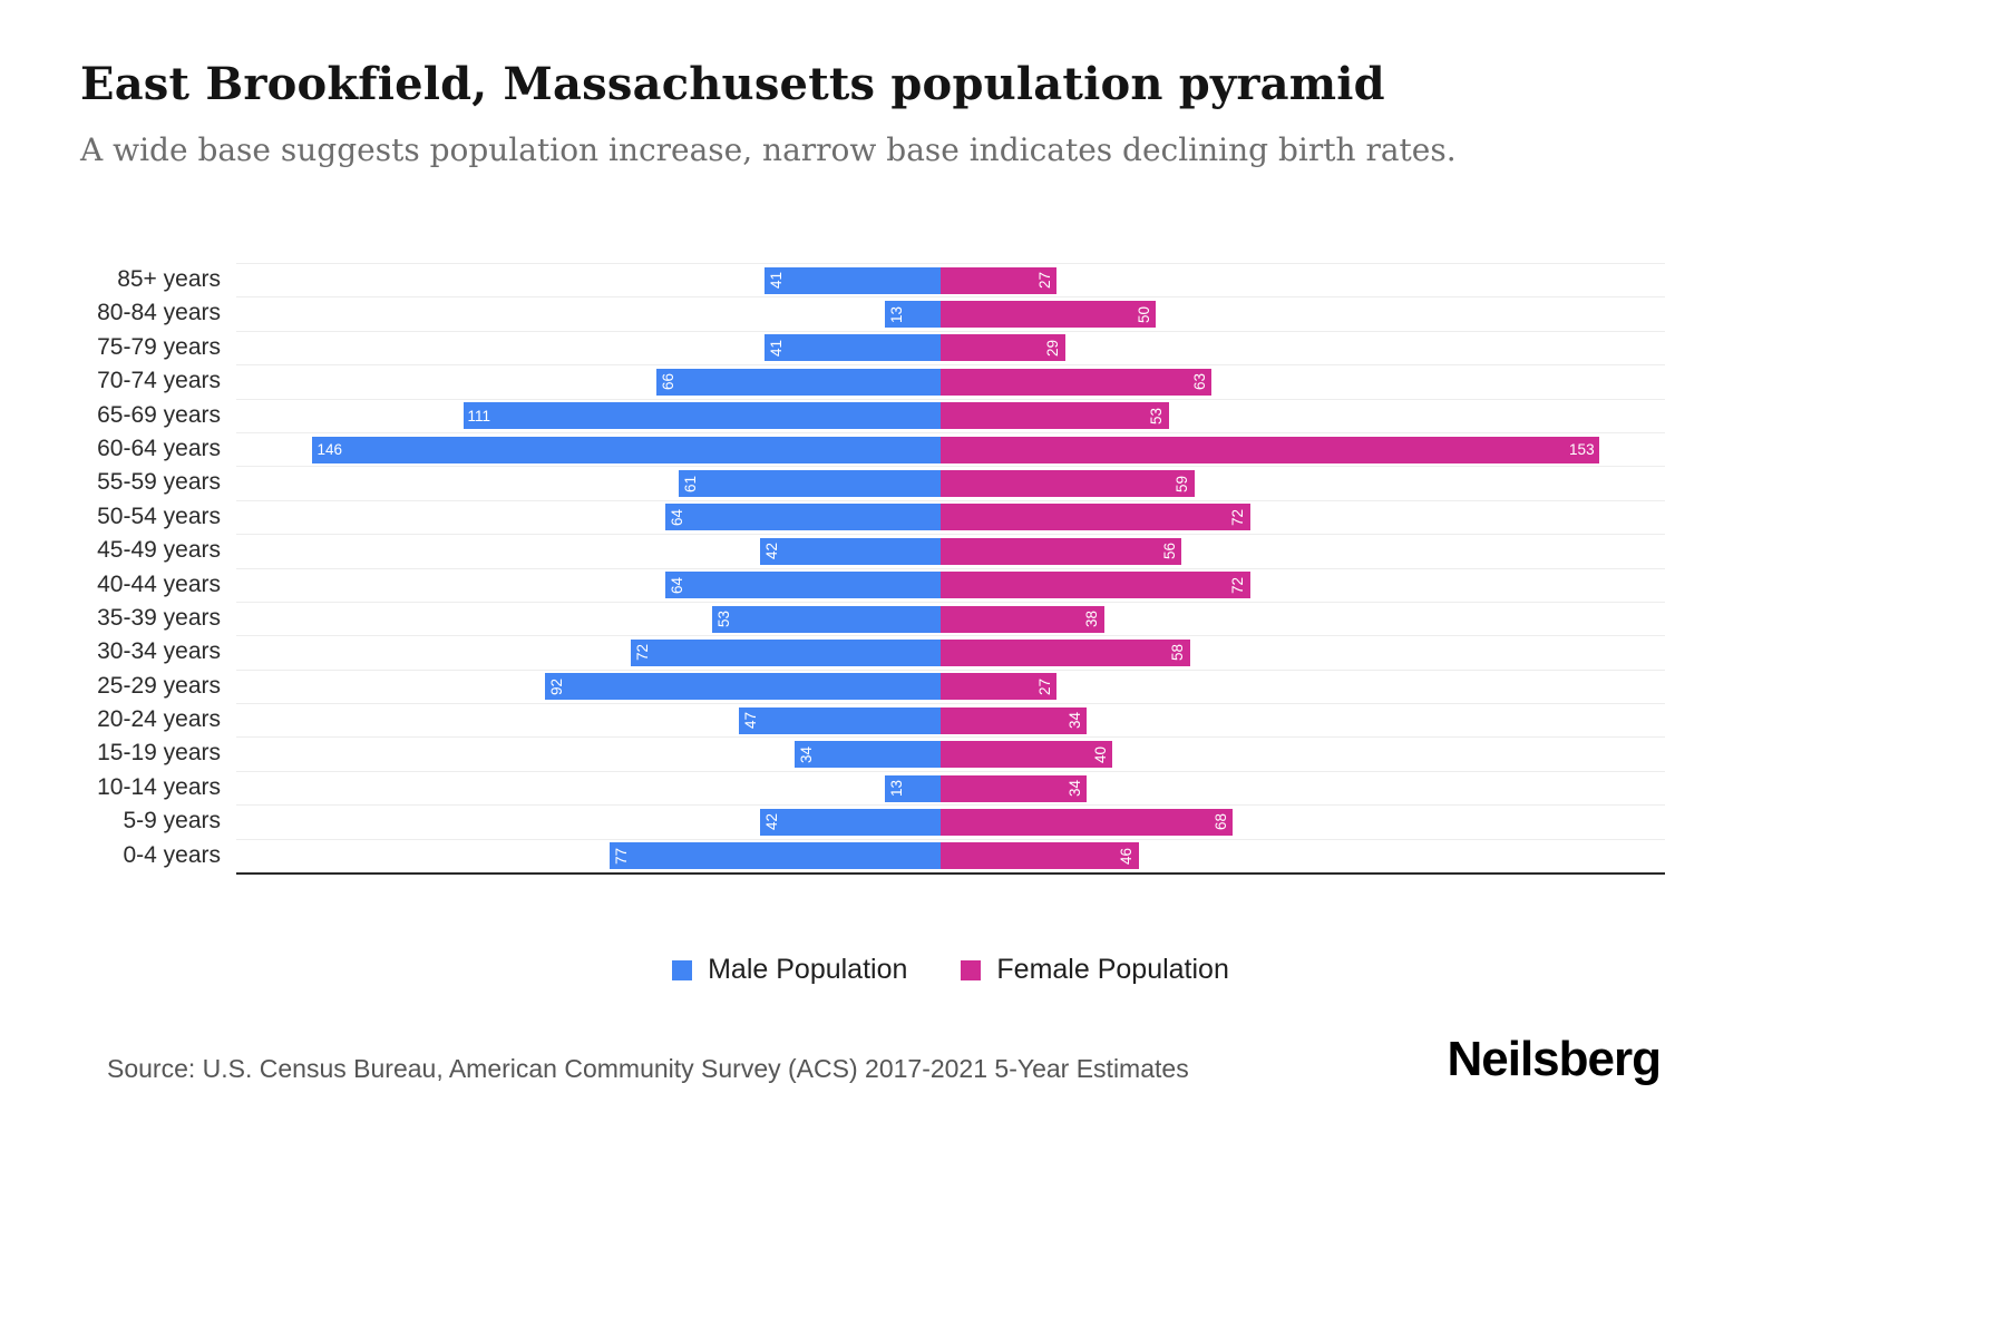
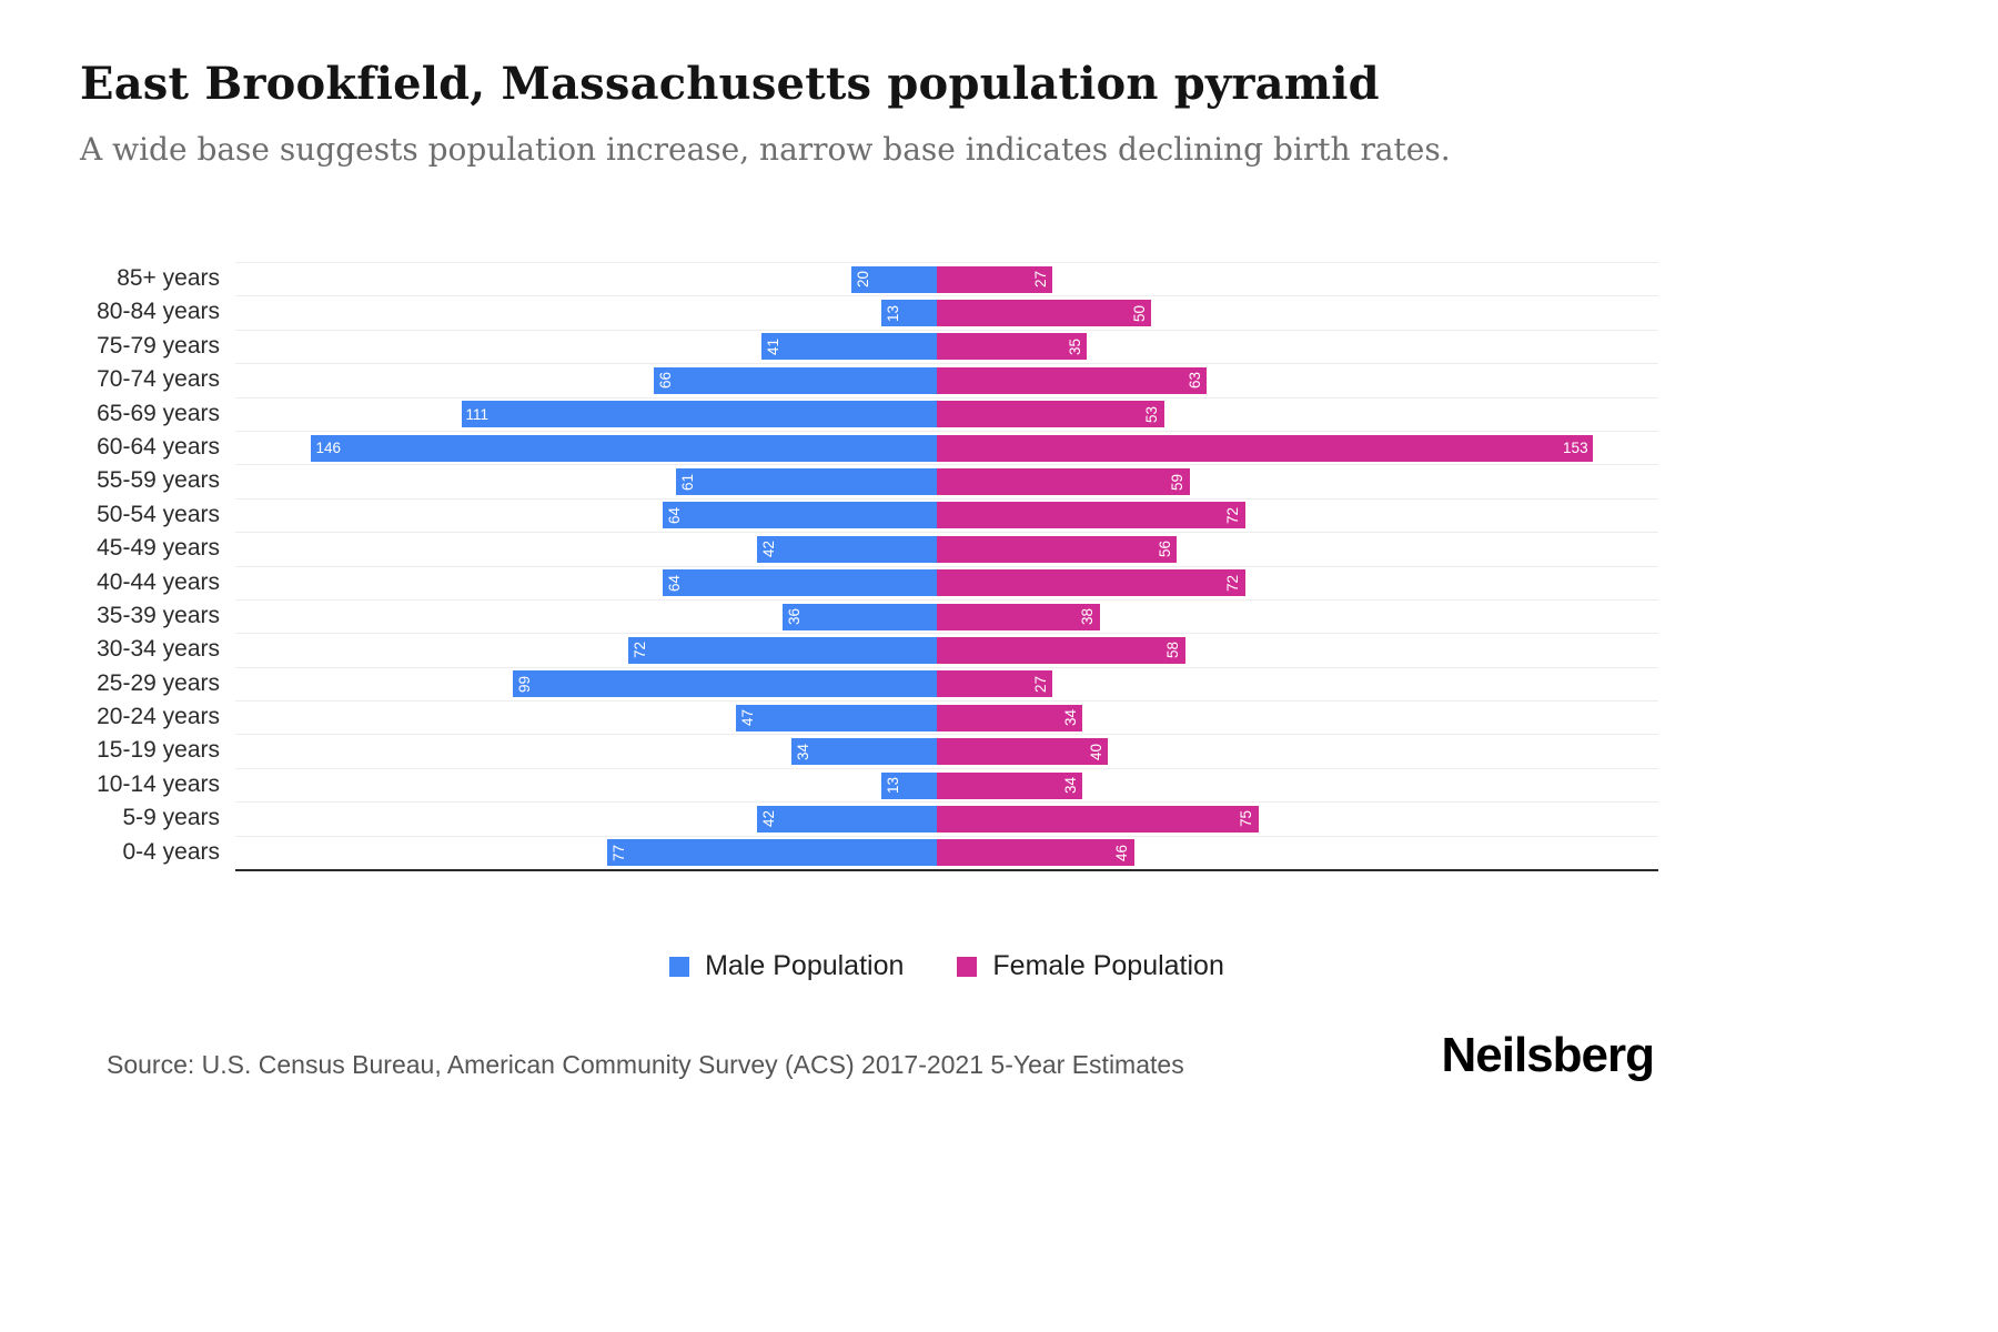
Male Population/85+ years: 41 -> 20
Female Population/75-79 years: 29 -> 35
Male Population/35-39 years: 53 -> 36
Male Population/25-29 years: 92 -> 99
Female Population/5-9 years: 68 -> 75
